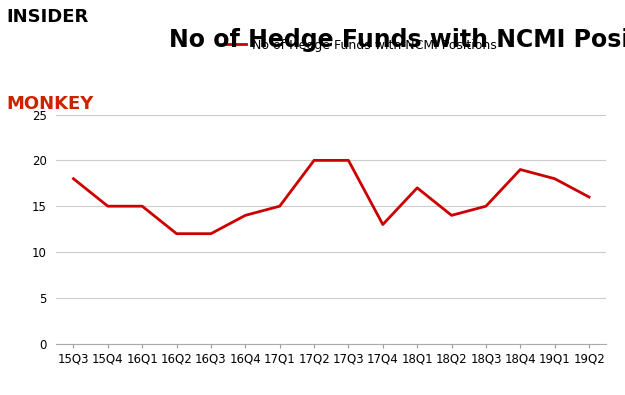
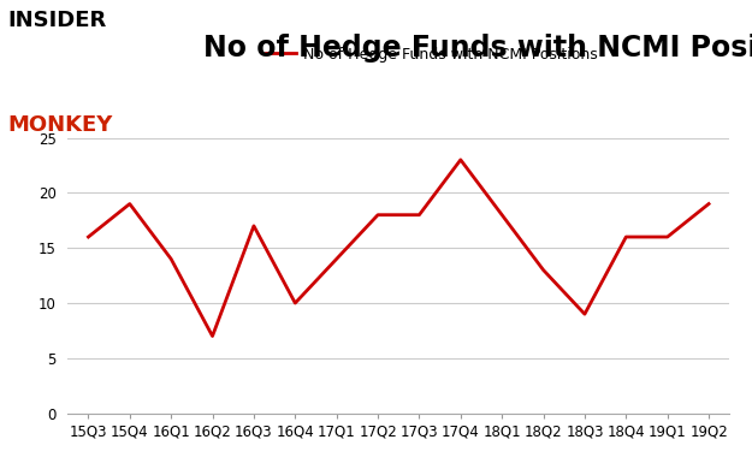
15Q3: 18 -> 16
15Q4: 15 -> 19
16Q1: 15 -> 14
16Q2: 12 -> 7
16Q3: 12 -> 17
16Q4: 14 -> 10
17Q1: 15 -> 14
17Q2: 20 -> 18
17Q3: 20 -> 18
17Q4: 13 -> 23
18Q1: 17 -> 18
18Q2: 14 -> 13
18Q3: 15 -> 9
18Q4: 19 -> 16
19Q1: 18 -> 16
19Q2: 16 -> 19
